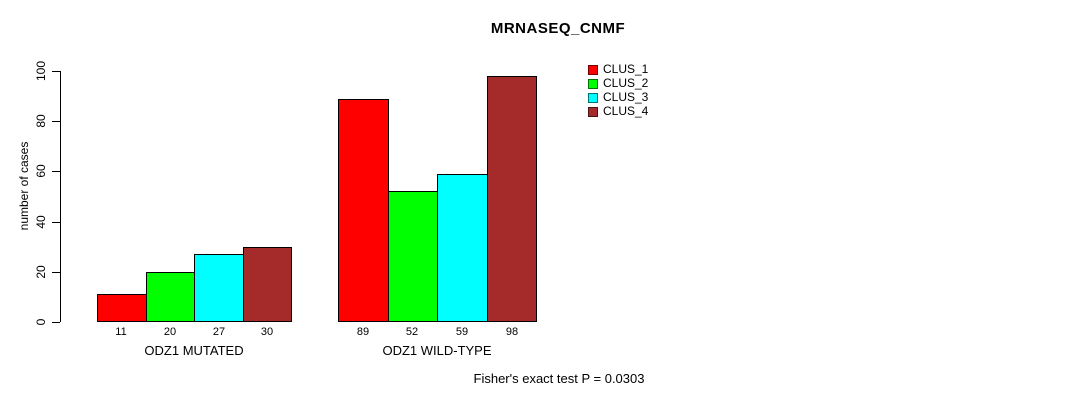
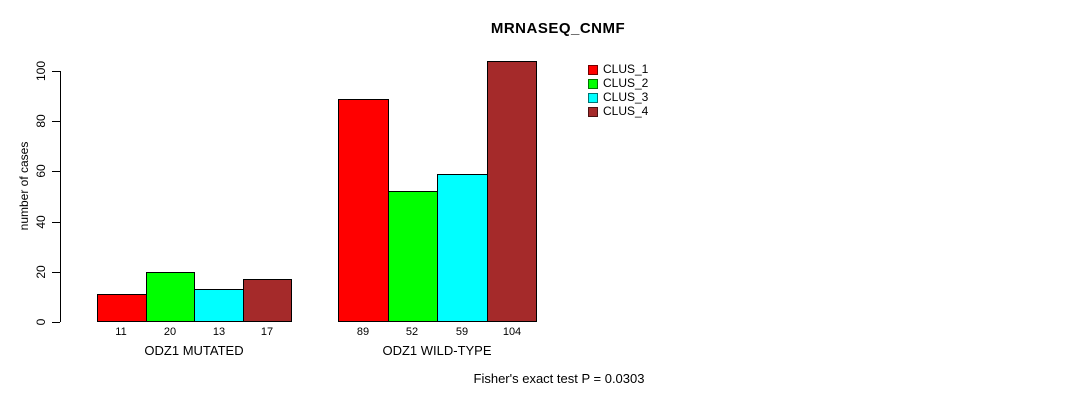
CLUS_3/ODZ1 MUTATED: 27 -> 13
CLUS_4/ODZ1 MUTATED: 30 -> 17
CLUS_4/ODZ1 WILD-TYPE: 98 -> 104
